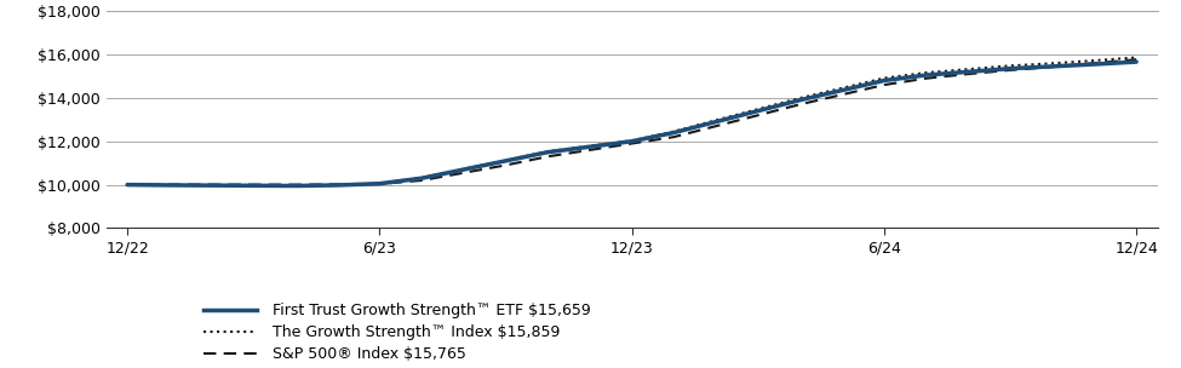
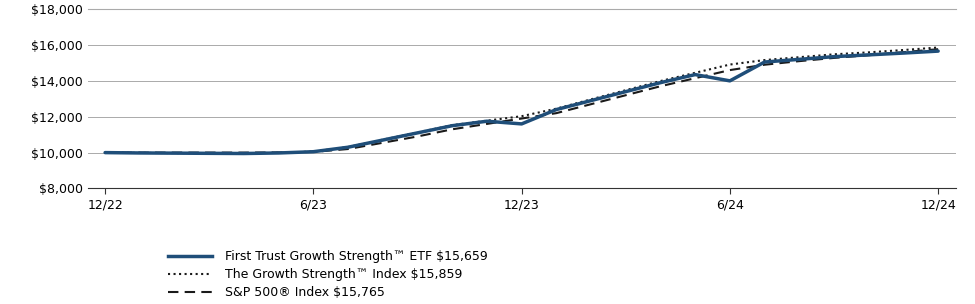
First Trust Growth Strength™ ETF $15,659/12/23: $12,000 -> $11,600
First Trust Growth Strength™ ETF $15,659/6/24: $14,800 -> $14,000
